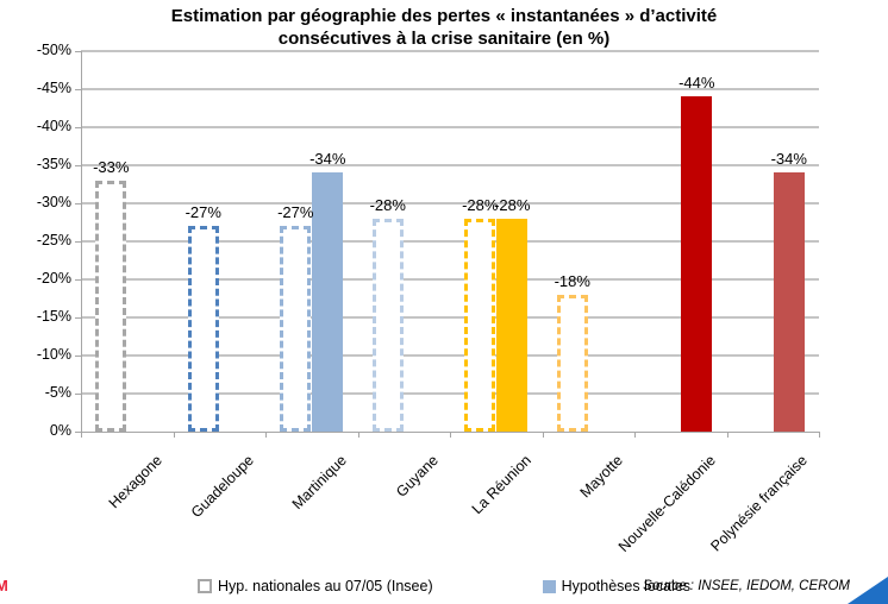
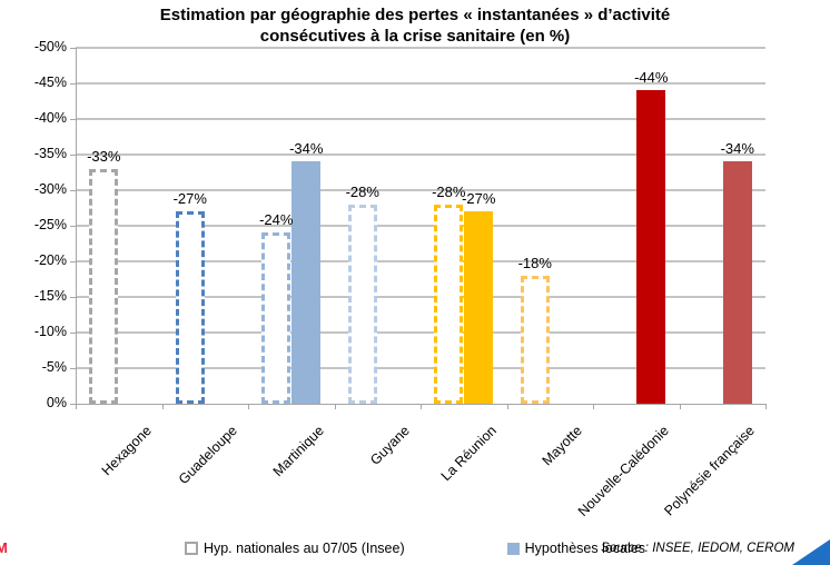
Hyp. nationales au 07/05 (Insee)/Martinique: -27% -> -24%
Hypothèses locales/La Réunion: -28% -> -27%
